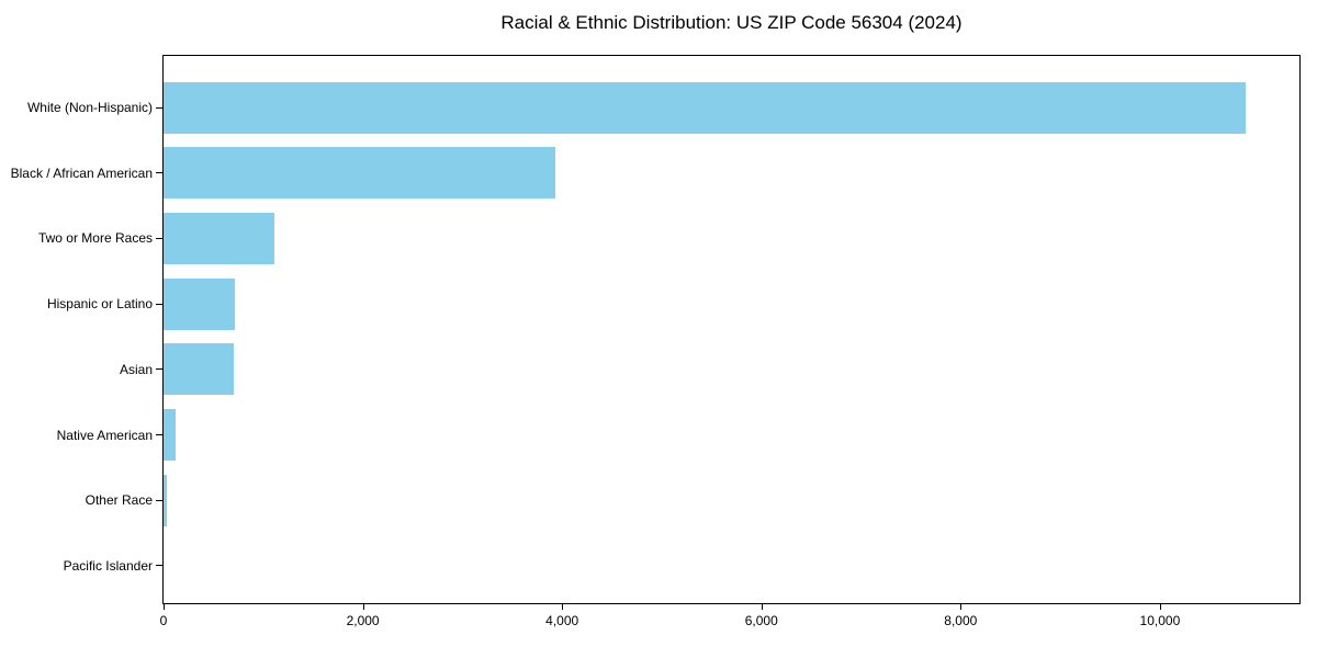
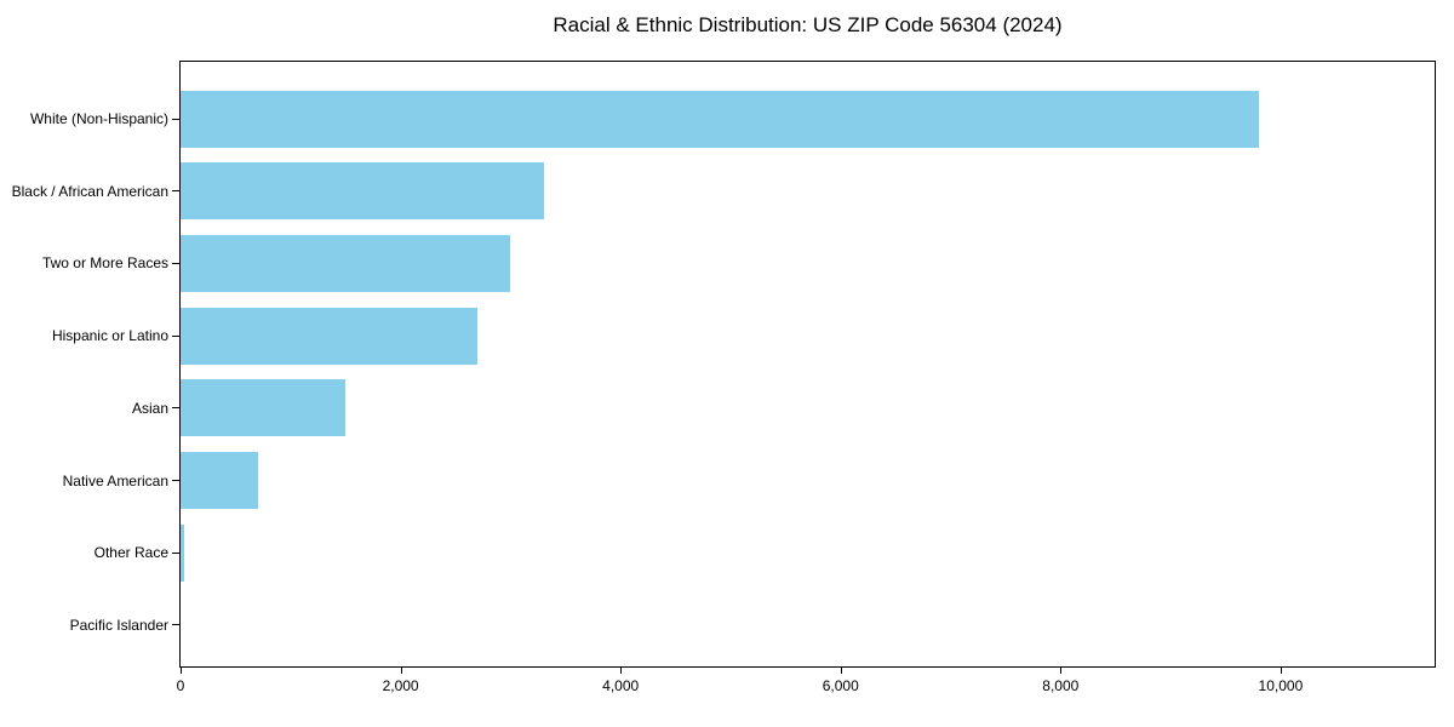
White (Non-Hispanic): 10900 -> 9800
Black / African American: 3900 -> 3300
Two or More Races: 1100 -> 3000
Hispanic or Latino: 700 -> 2700
Asian: 700 -> 1500
Native American: 100 -> 700
